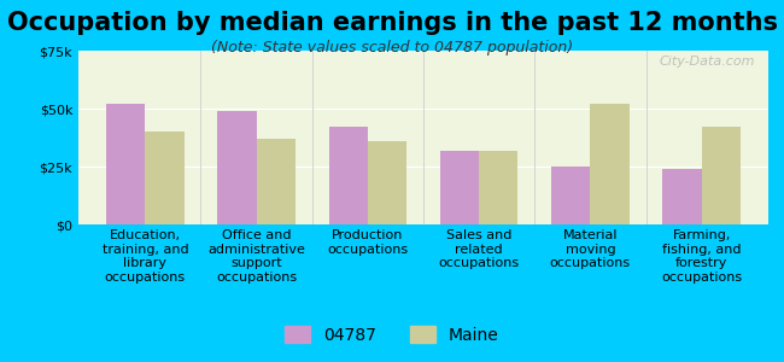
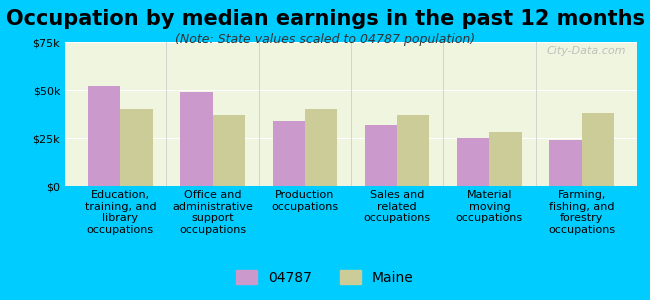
04787/Production occupations: $42k -> $34k
Maine/Production occupations: $36k -> $40k
Maine/Sales and related occupations: $32k -> $37k
Maine/Material moving occupations: $52k -> $28k
Maine/Farming, fishing, and forestry occupations: $42k -> $38k
